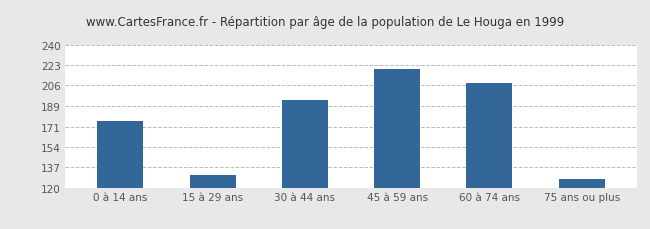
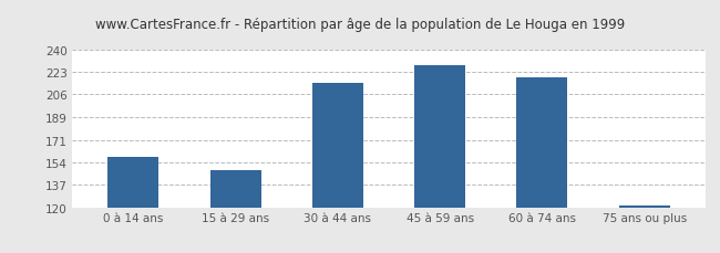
0 à 14 ans: 176 -> 158
15 à 29 ans: 131 -> 148
30 à 44 ans: 194 -> 215
45 à 59 ans: 220 -> 228
60 à 74 ans: 208 -> 219
75 ans ou plus: 127 -> 121
